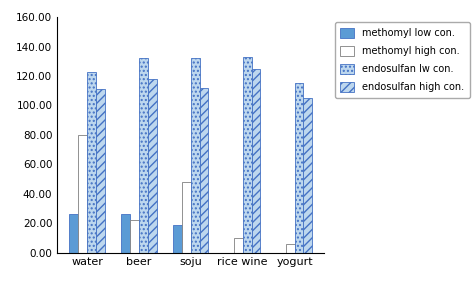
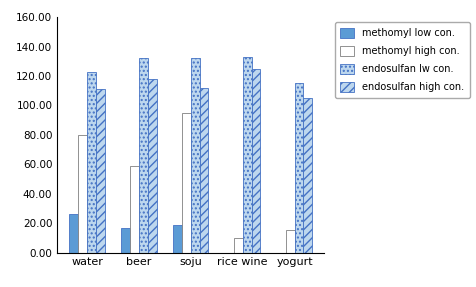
methomyl low con./beer: 26 -> 17
methomyl high con./beer: 22 -> 59
methomyl high con./soju: 48 -> 95
methomyl high con./yogurt: 6 -> 15
